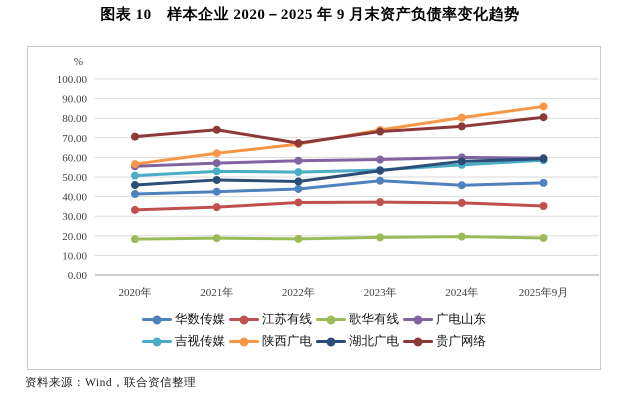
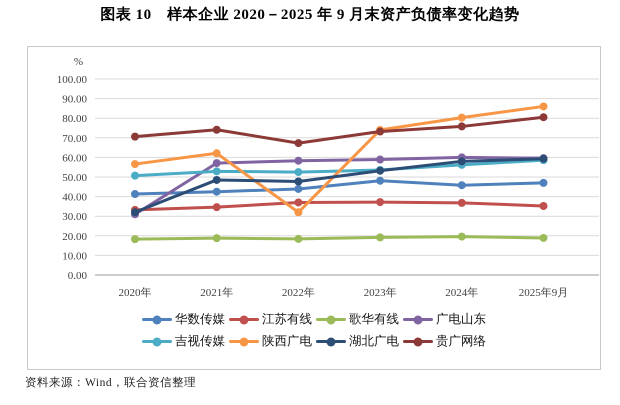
广电山东/2020年: 56 -> 31
湖北广电/2020年: 46 -> 32
陕西广电/2022年: 67 -> 32
